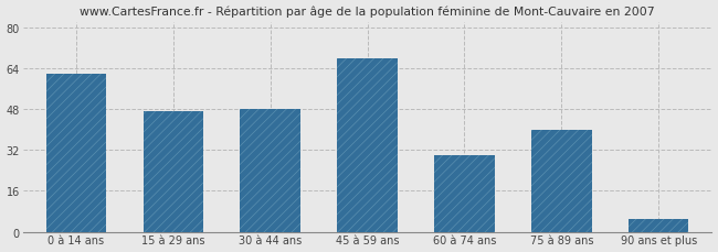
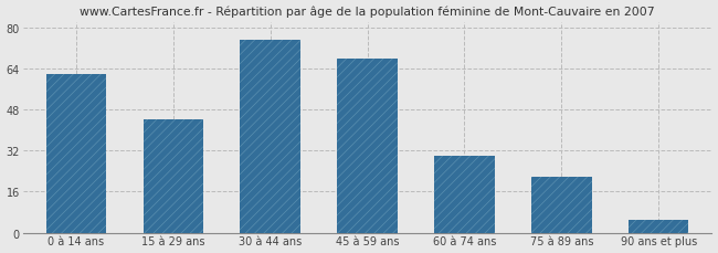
15 à 29 ans: 47 -> 44
30 à 44 ans: 48 -> 75
75 à 89 ans: 40 -> 22
